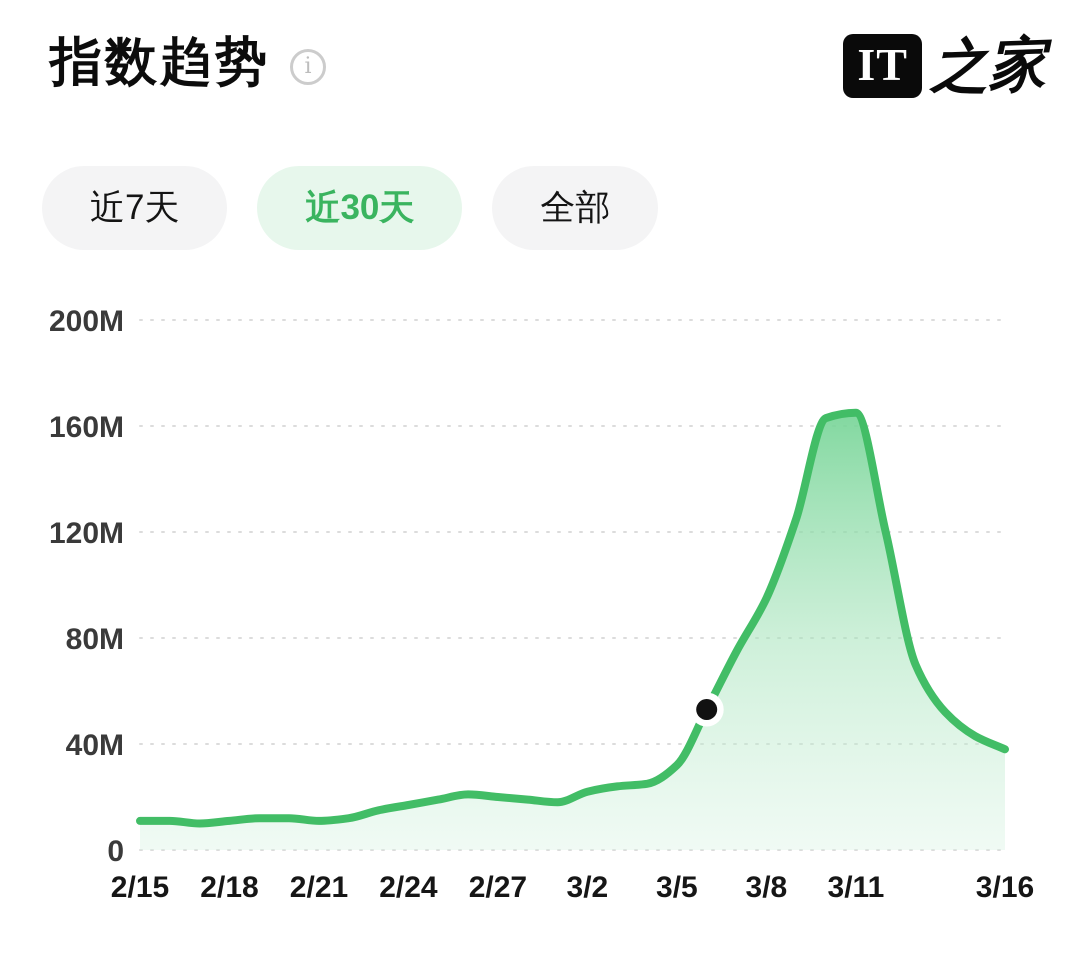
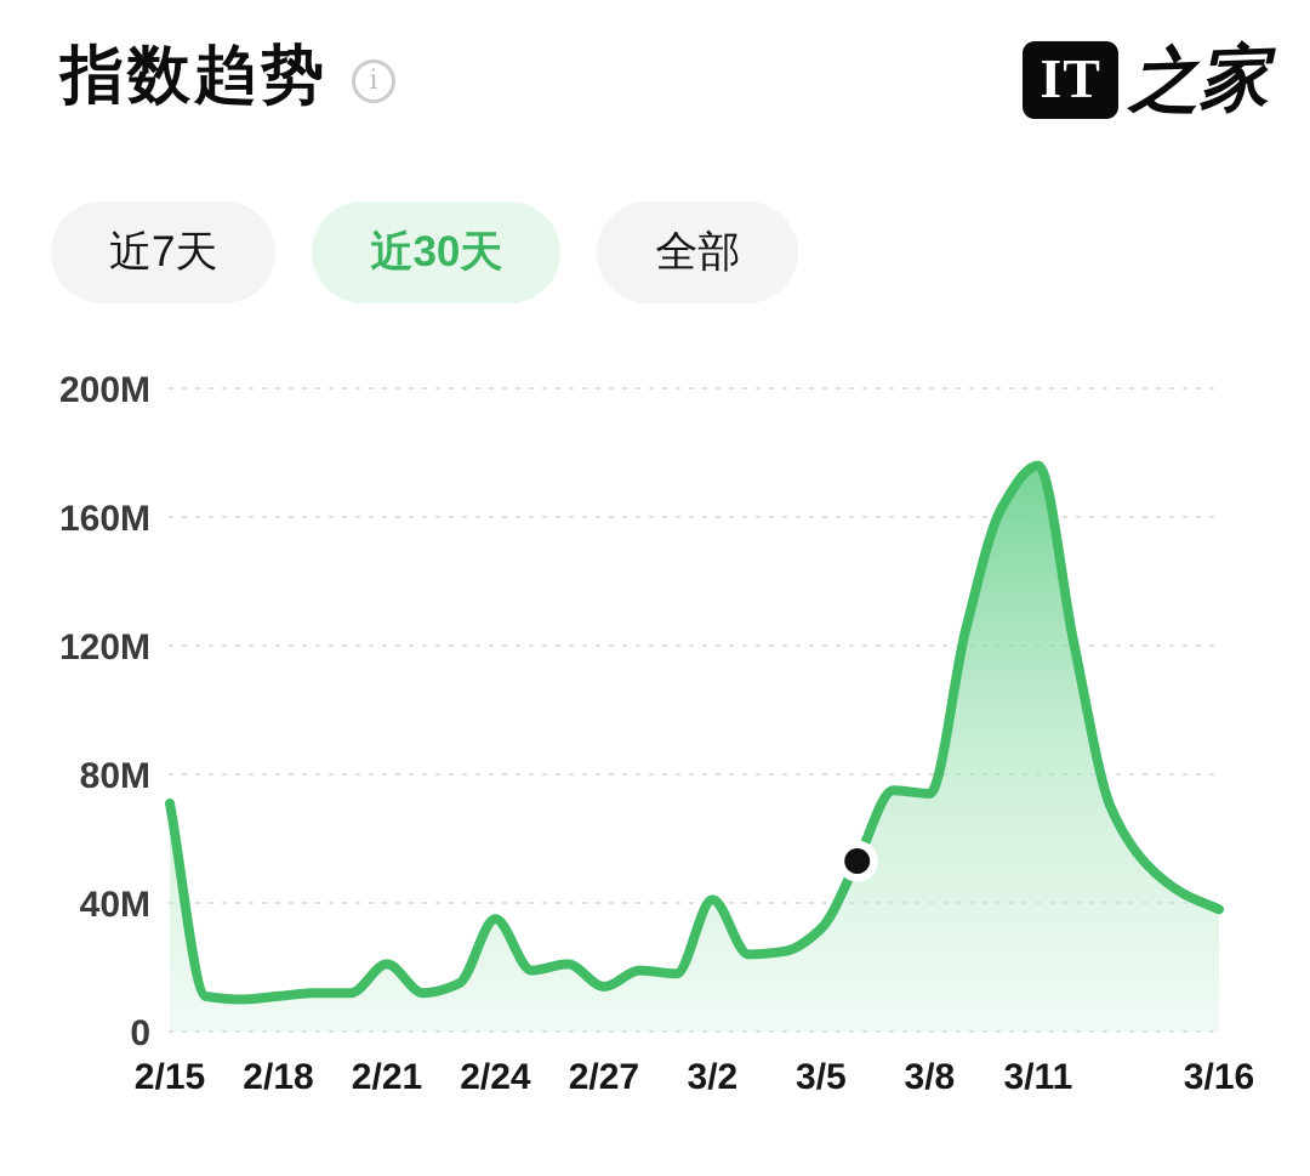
2/15: 11M -> 71M
2/21: 11M -> 21M
2/24: 17M -> 35M
2/27: 20M -> 14M
3/2: 22M -> 41M
3/8: 95M -> 74M
3/11: 165M -> 176M
